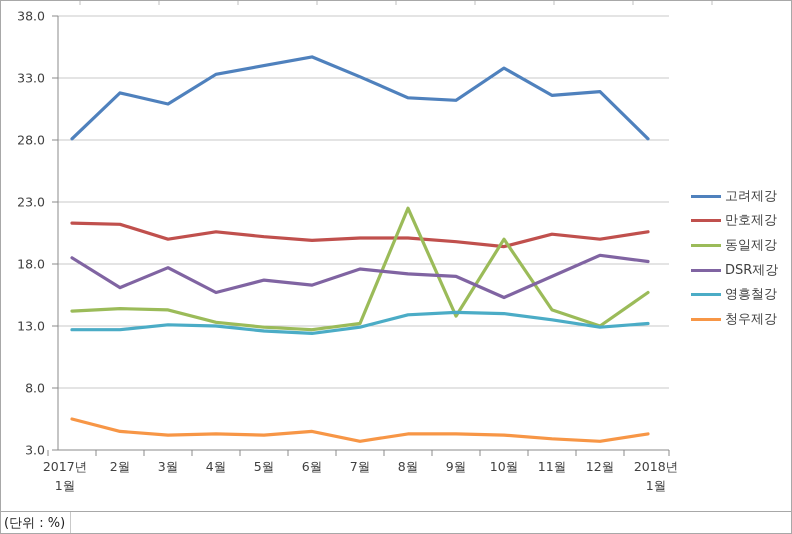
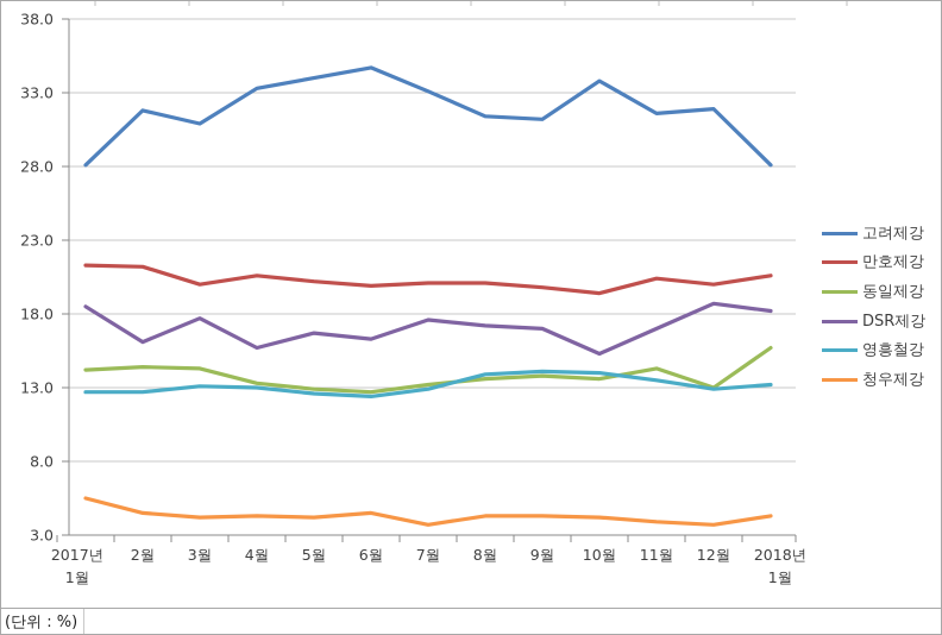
동일제강/8월: 22.5 -> 13.6
동일제강/10월: 20.0 -> 13.6
